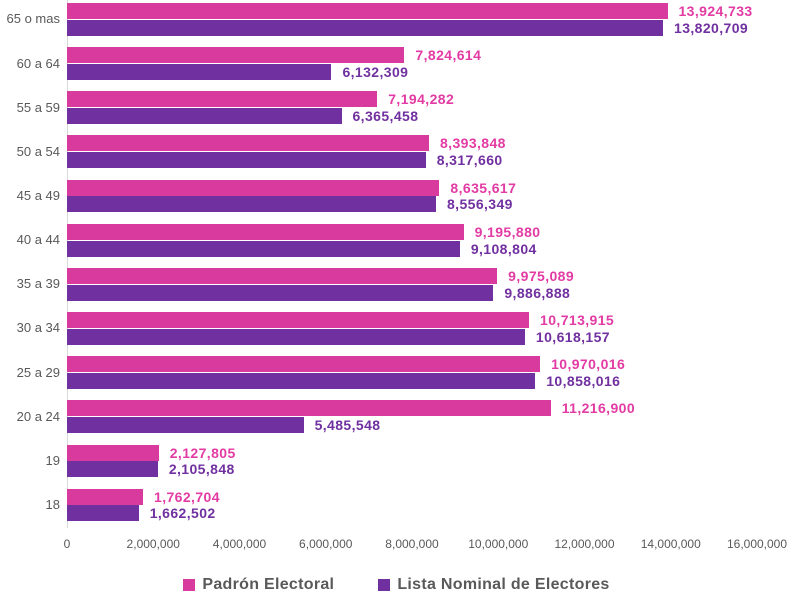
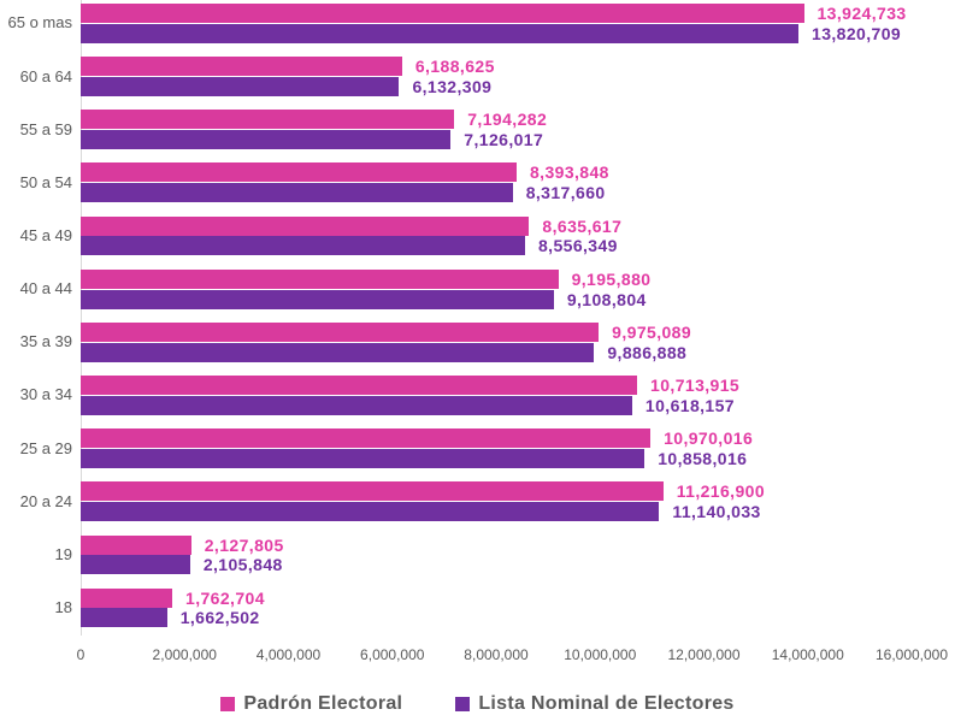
Padrón Electoral/60 a 64: 7,824,614 -> 6,188,625
Lista Nominal de Electores/55 a 59: 6,365,458 -> 7,126,017
Lista Nominal de Electores/20 a 24: 5,485,548 -> 11,140,033
